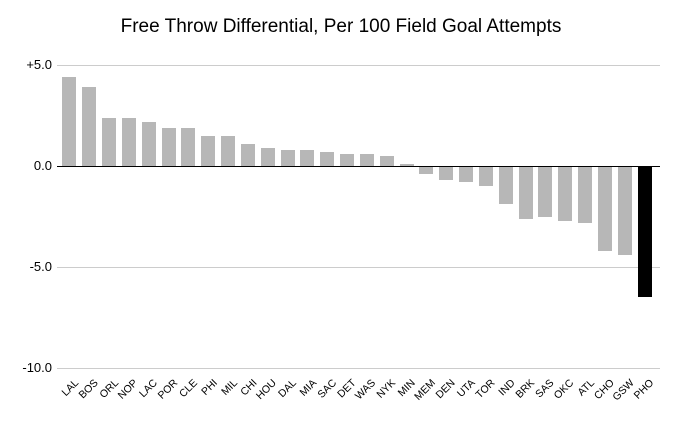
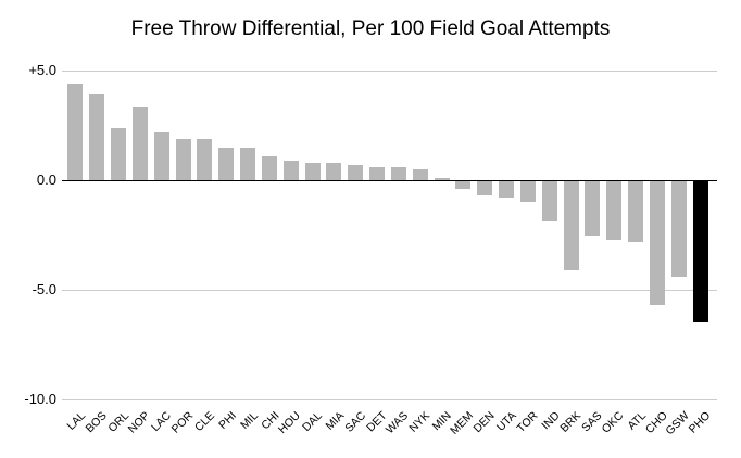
NOP: 2.4 -> 3.3
BRK: -2.6 -> -4.1
CHO: -4.2 -> -5.7
